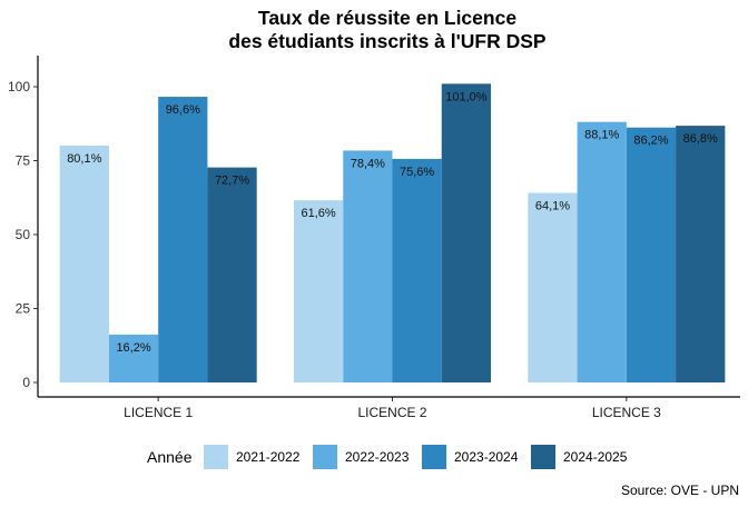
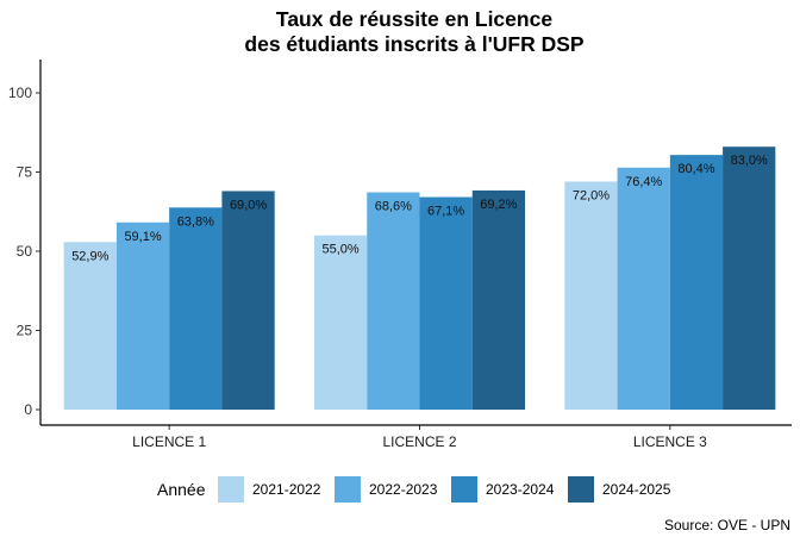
2021-2022/LICENCE 1: 80,1% -> 52,9%
2022-2023/LICENCE 1: 16,2% -> 59,1%
2023-2024/LICENCE 1: 96,6% -> 63,8%
2024-2025/LICENCE 1: 72,7% -> 69,0%
2021-2022/LICENCE 2: 61,6% -> 55,0%
2022-2023/LICENCE 2: 78,4% -> 68,6%
2023-2024/LICENCE 2: 75,6% -> 67,1%
2024-2025/LICENCE 2: 101,0% -> 69,2%
2021-2022/LICENCE 3: 64,1% -> 72,0%
2022-2023/LICENCE 3: 88,1% -> 76,4%
2023-2024/LICENCE 3: 86,2% -> 80,4%
2024-2025/LICENCE 3: 86,8% -> 83,0%
